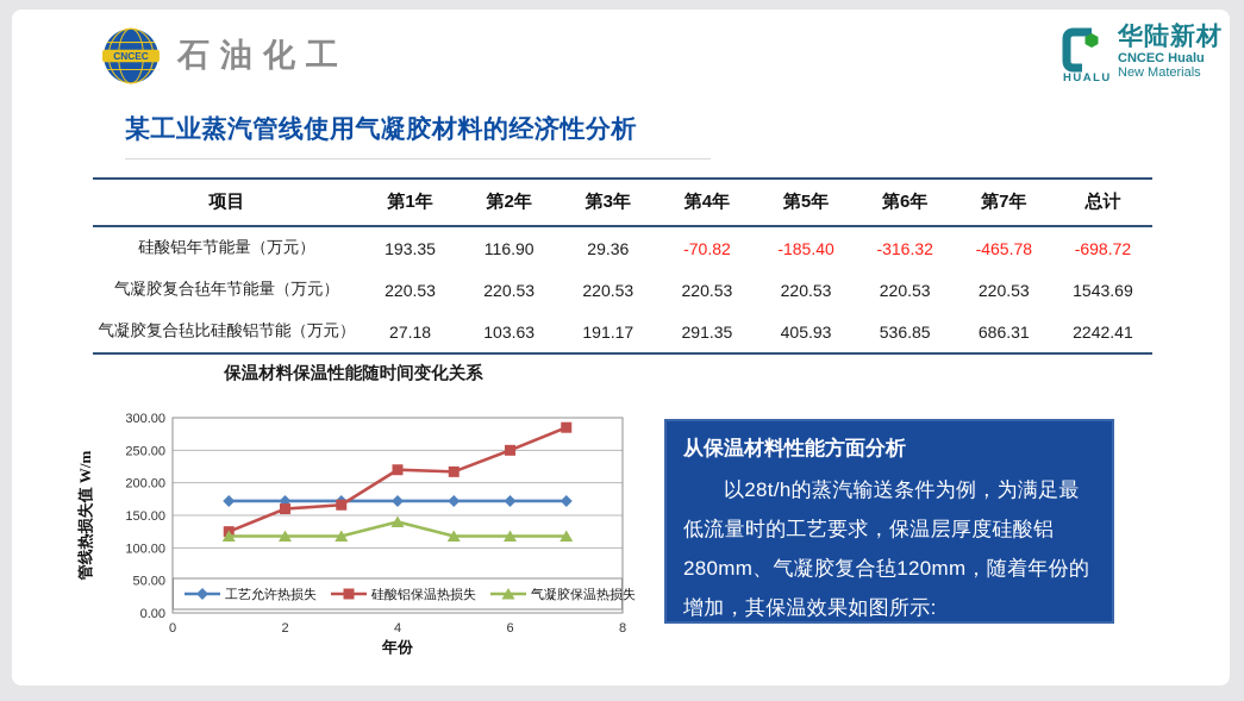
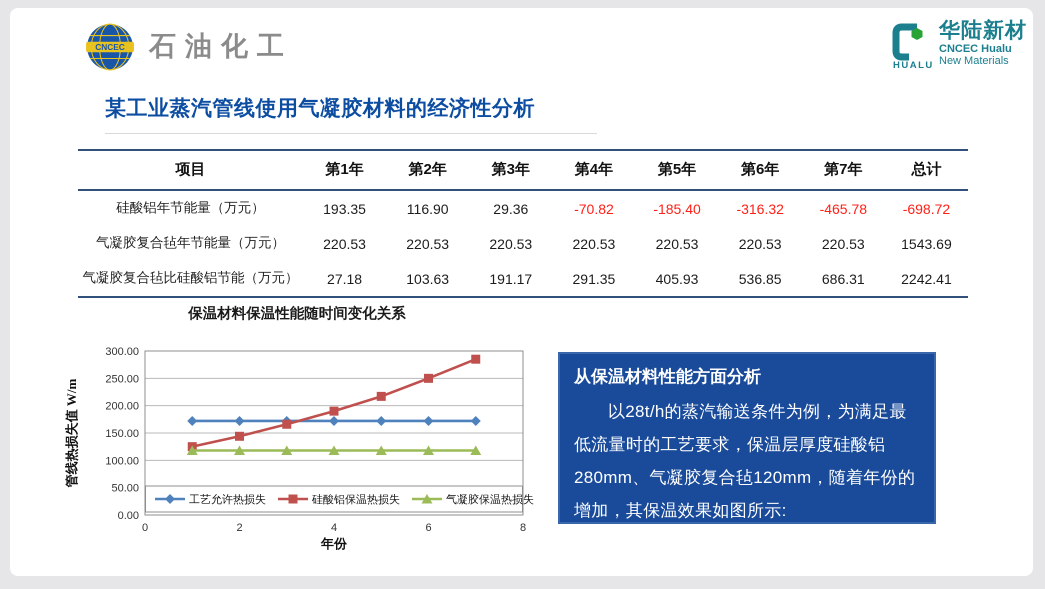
硅酸铝保温热损失/2: 160 -> 140
硅酸铝保温热损失/4: 220 -> 190
气凝胶保温热损失/4: 140 -> 120
